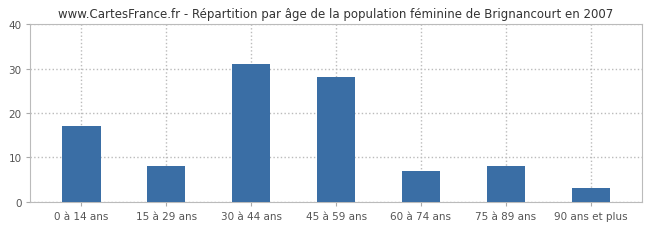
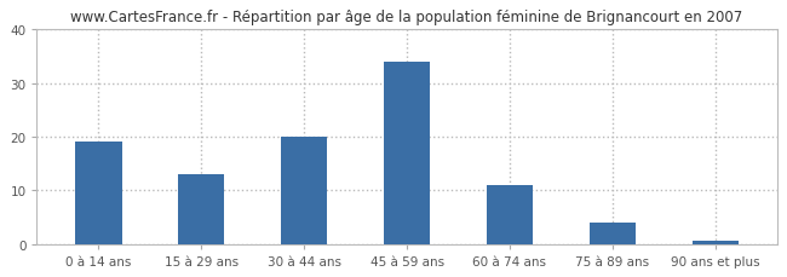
0 à 14 ans: 17.0 -> 19.0
15 à 29 ans: 8.0 -> 13.0
30 à 44 ans: 31.0 -> 20.0
45 à 59 ans: 28.0 -> 34.0
60 à 74 ans: 7.0 -> 11.0
75 à 89 ans: 8.0 -> 4.0
90 ans et plus: 3.0 -> 0.5
